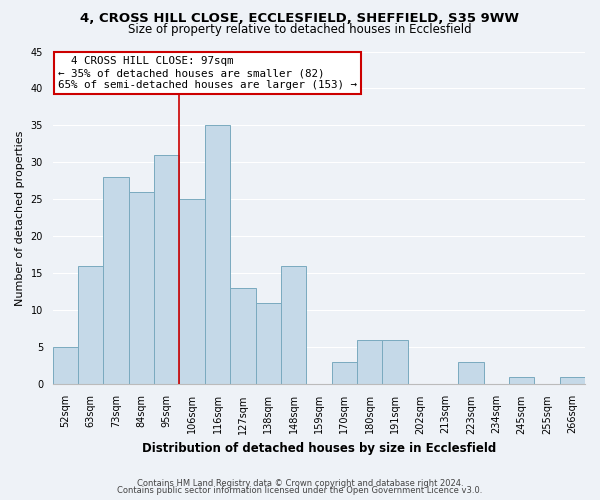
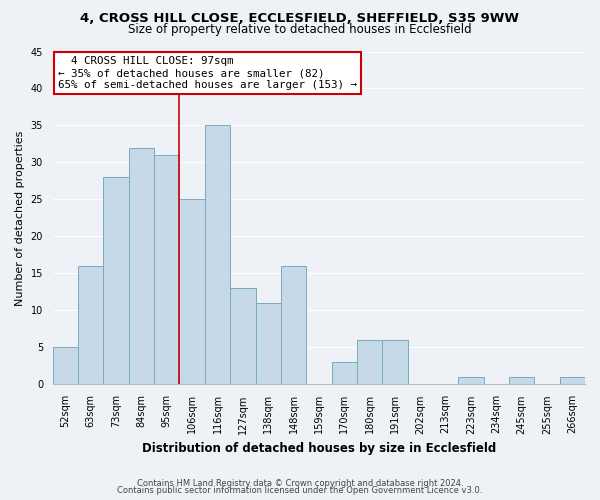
84sqm: 26 -> 32
223sqm: 3 -> 1
